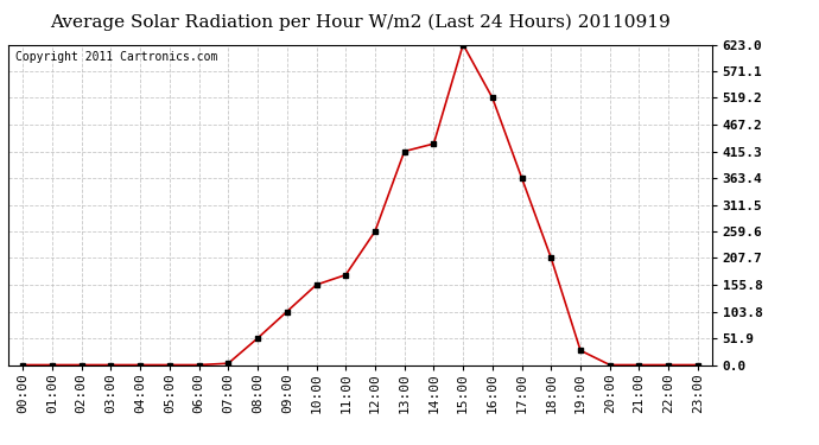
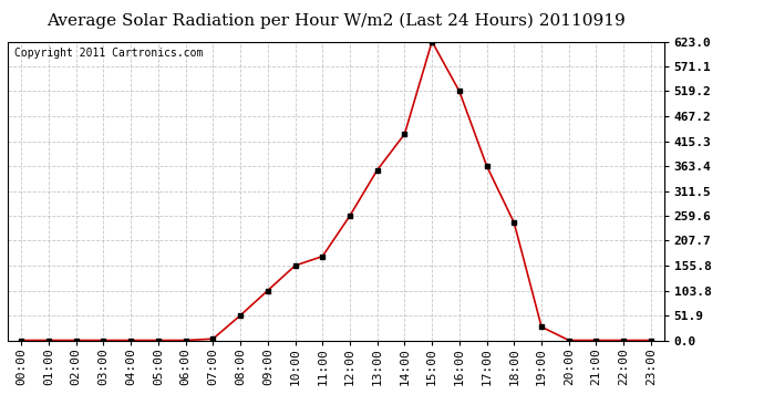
13:00: 415 -> 355
18:00: 208 -> 245
